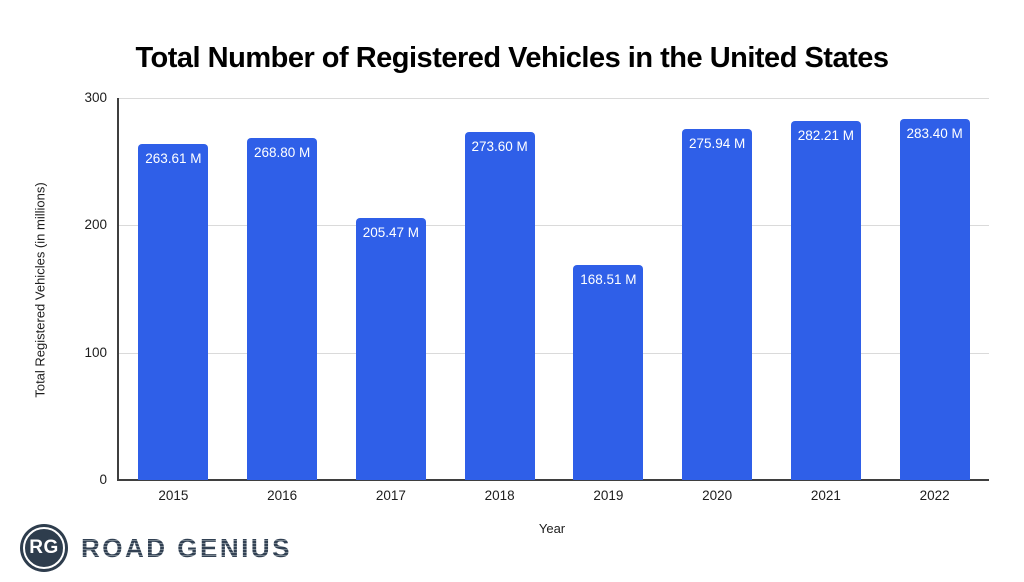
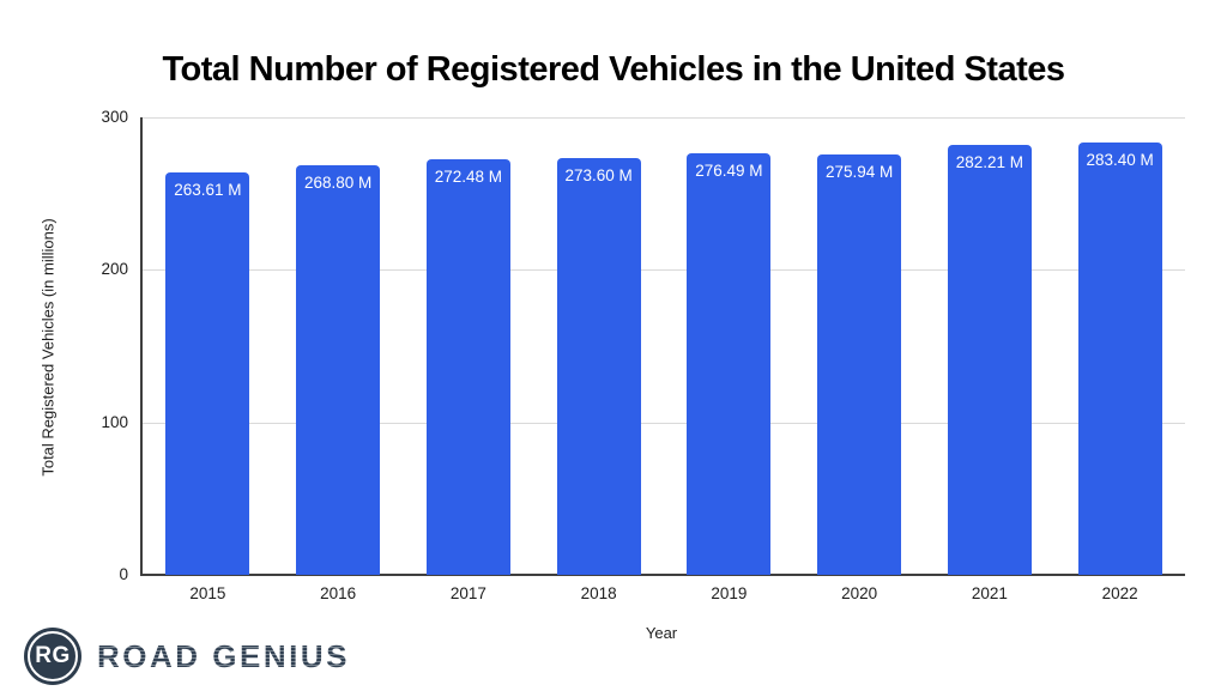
2017: 205.47 -> 272.48
2019: 168.51 -> 276.49
